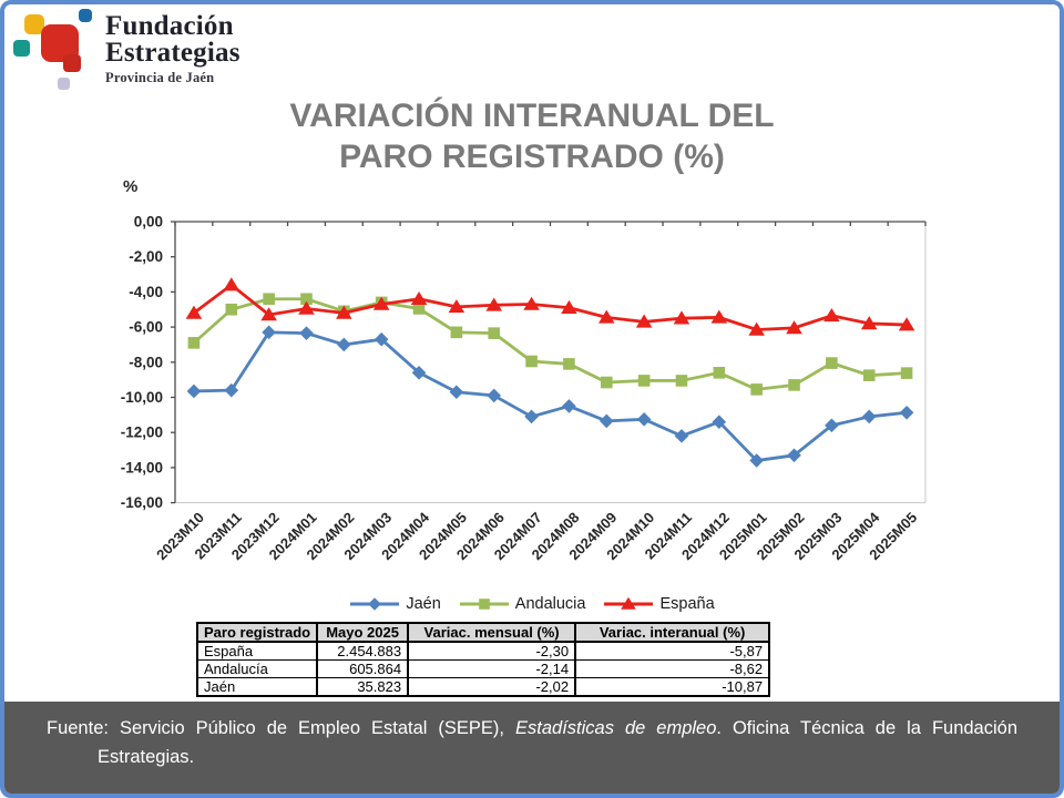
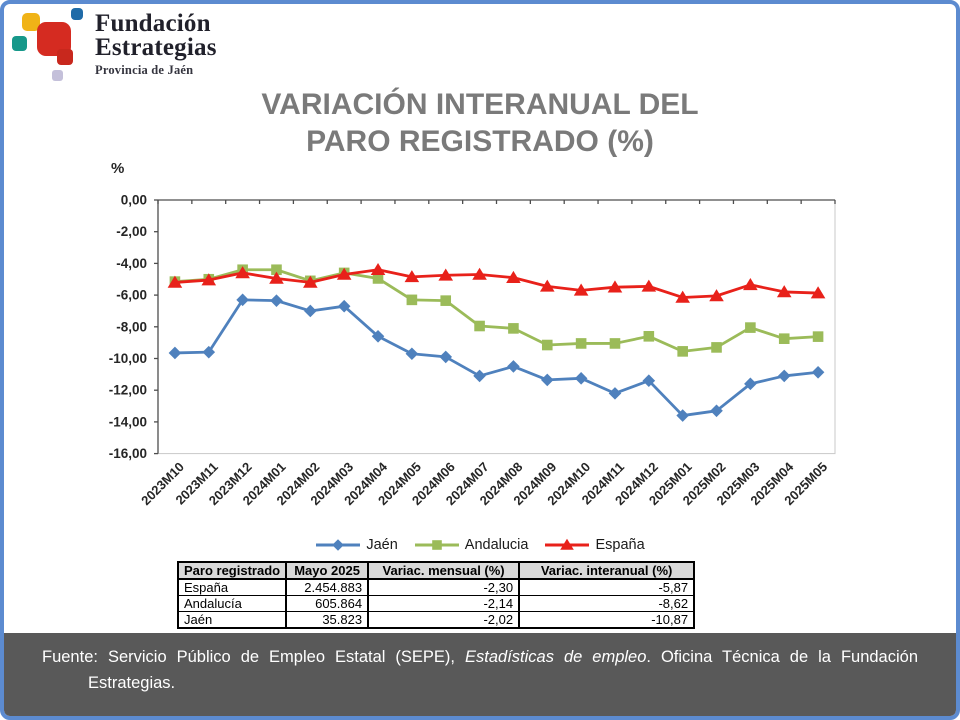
Andalucia/2023M10: -6,9 -> -5,2
España/2023M11: -3,6 -> -5,0
España/2023M12: -5,3 -> -4,6
